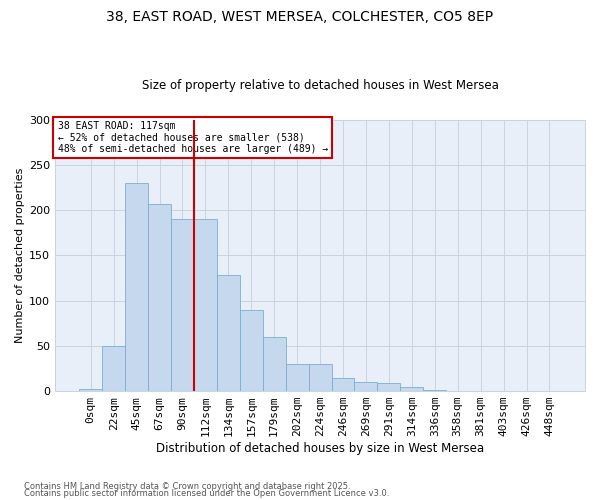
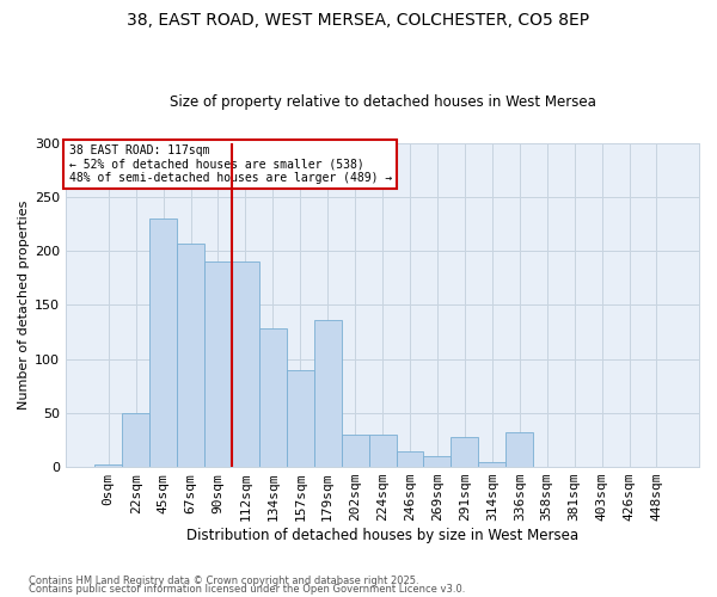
179sqm: 60 -> 136
291sqm: 9 -> 28
336sqm: 1 -> 32
